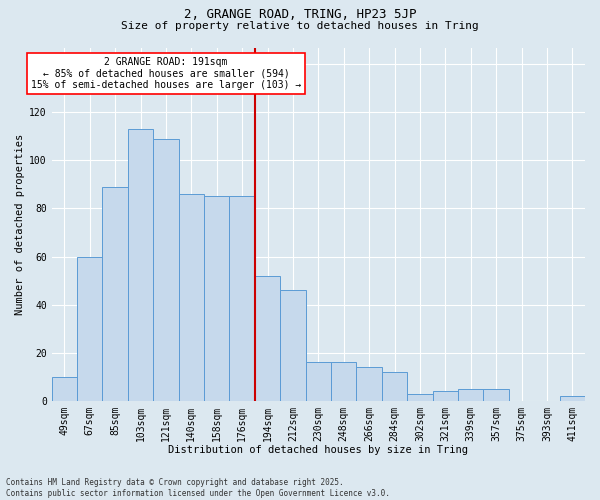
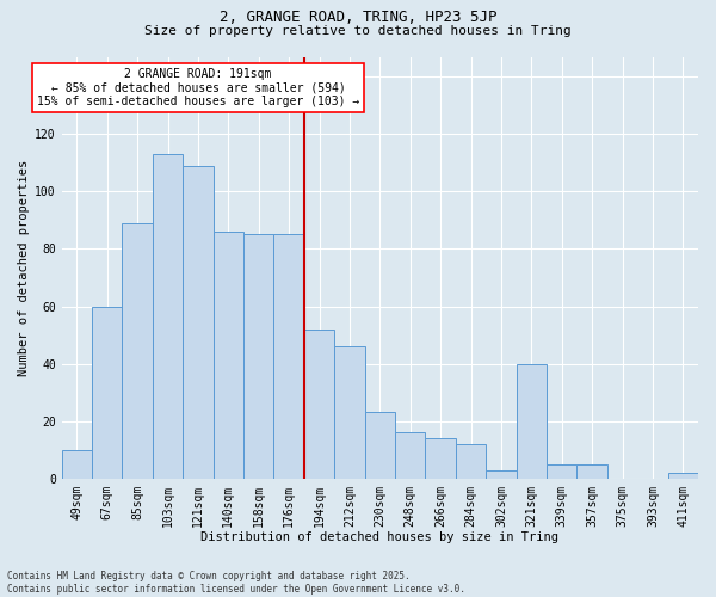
230sqm: 16 -> 23
321sqm: 4 -> 40
